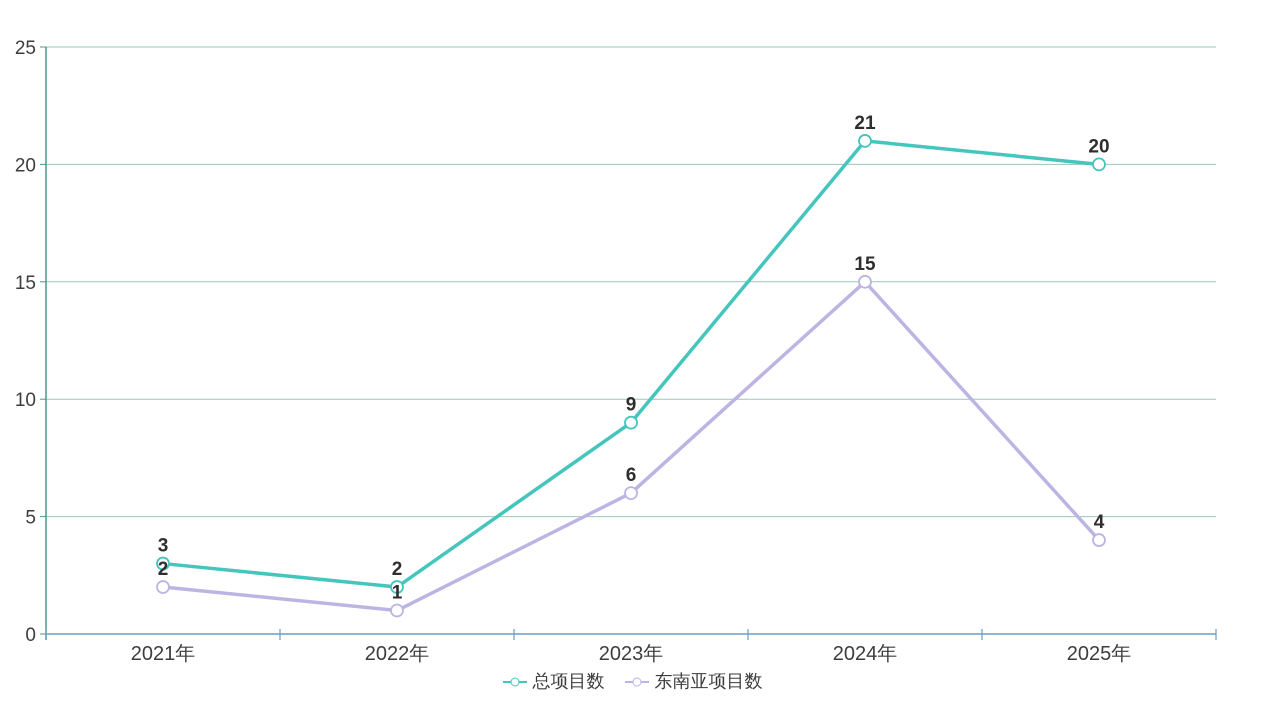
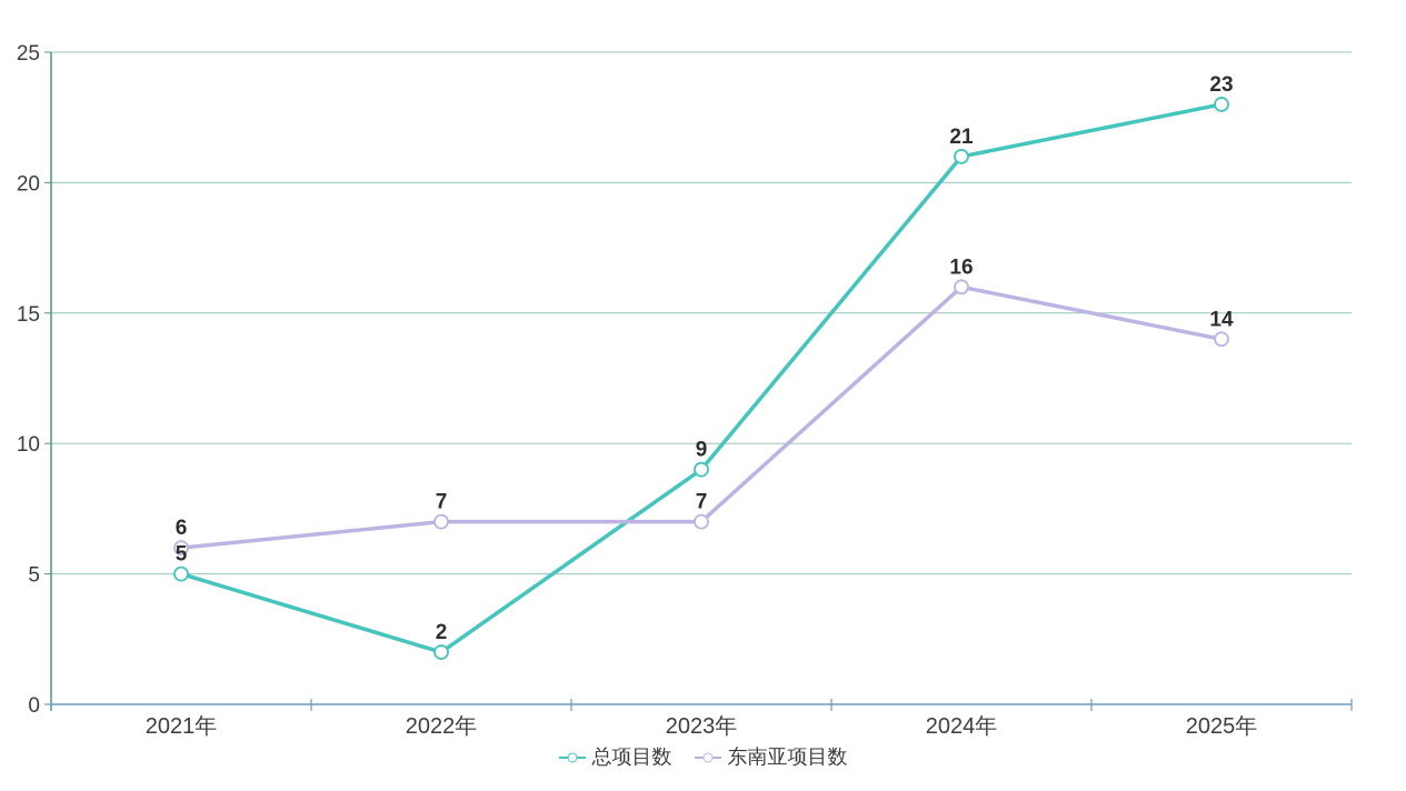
总项目数/2021年: 3 -> 5
东南亚项目数/2021年: 2 -> 6
东南亚项目数/2022年: 1 -> 7
东南亚项目数/2023年: 6 -> 7
东南亚项目数/2024年: 15 -> 16
总项目数/2025年: 20 -> 23
东南亚项目数/2025年: 4 -> 14
